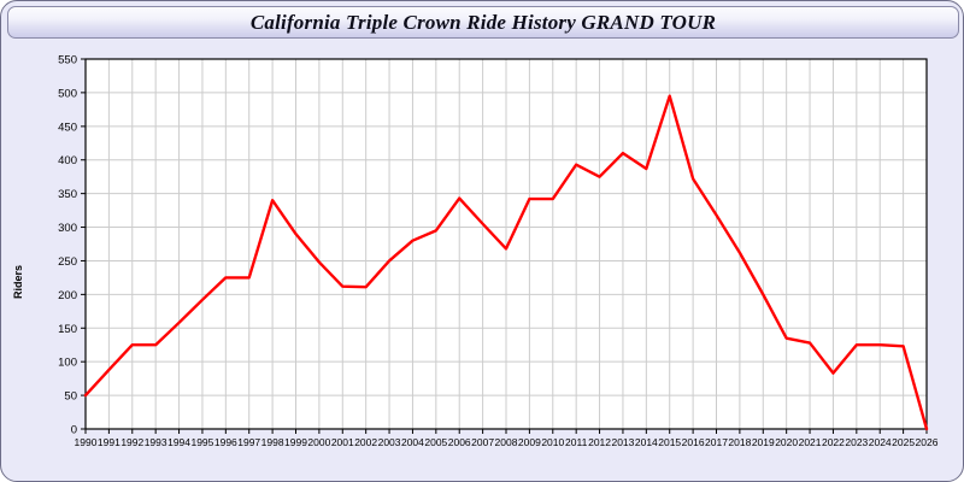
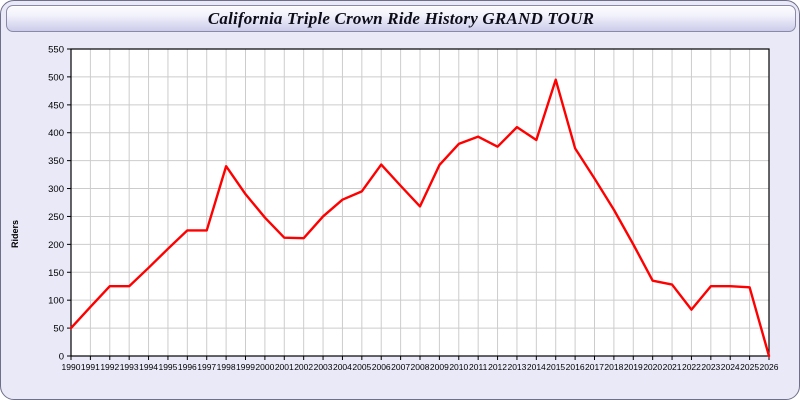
2010: 340 -> 380
